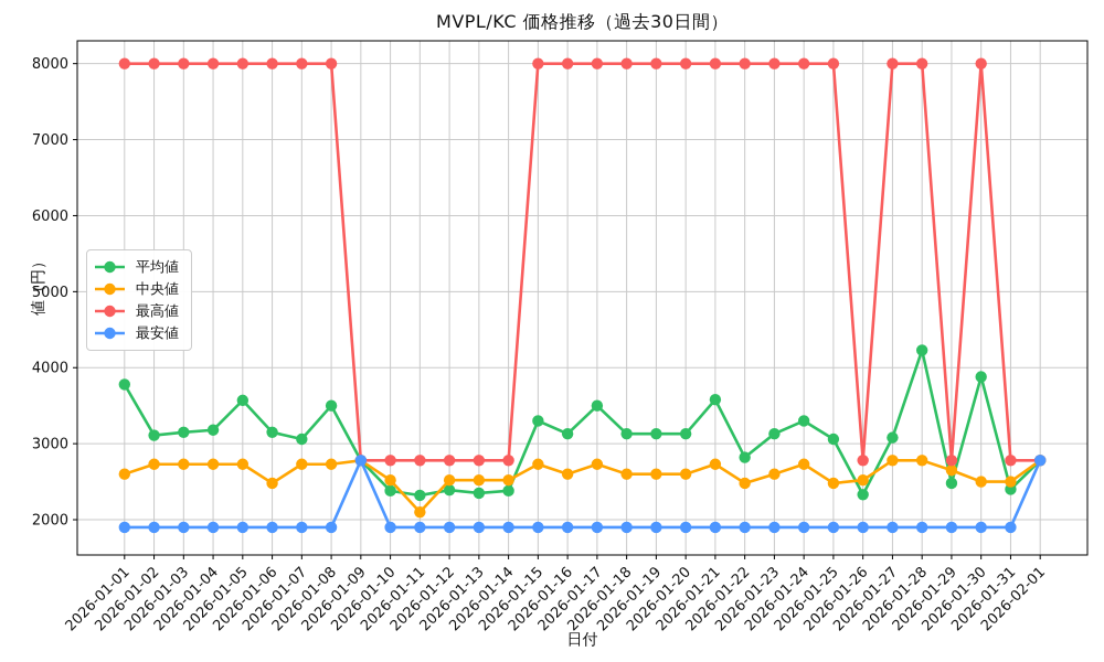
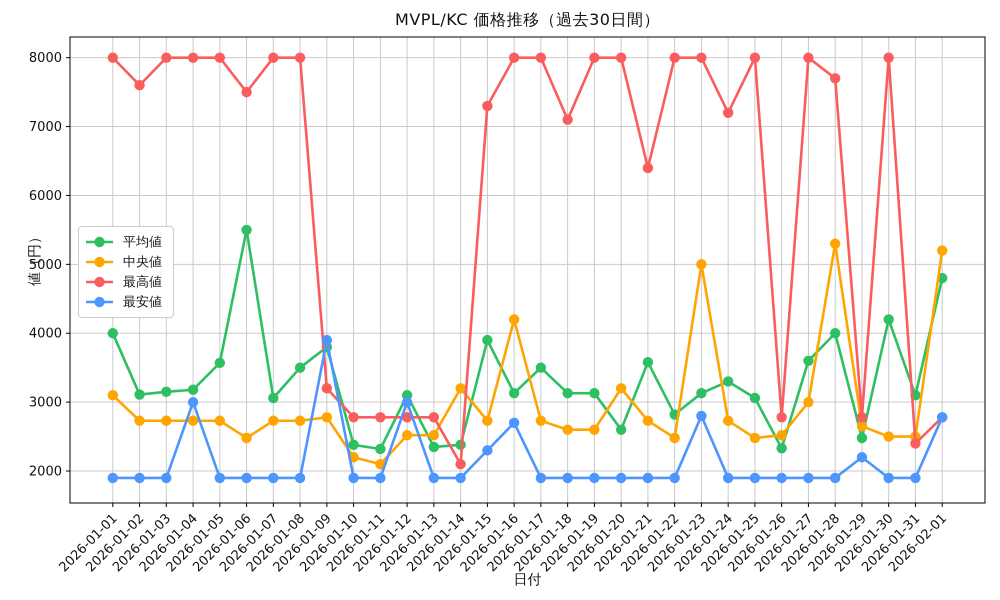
平均値/2026-01-01: 3800 -> 4000
中央値/2026-01-01: 2600 -> 3100
最高値/2026-01-02: 8000 -> 7600
最安値/2026-01-04: 1900 -> 3000
平均値/2026-01-06: 3200 -> 5500
最高値/2026-01-06: 8000 -> 7500
平均値/2026-01-09: 2800 -> 3800
最高値/2026-01-09: 2800 -> 3200
最安値/2026-01-09: 2800 -> 3900
中央値/2026-01-10: 2500 -> 2200
平均値/2026-01-12: 2400 -> 3100
最安値/2026-01-12: 1900 -> 3000
中央値/2026-01-14: 2500 -> 3200
最高値/2026-01-14: 2800 -> 2100
平均値/2026-01-15: 3300 -> 3900
最高値/2026-01-15: 8000 -> 7300
最安値/2026-01-15: 1900 -> 2300
中央値/2026-01-16: 2600 -> 4200
最安値/2026-01-16: 1900 -> 2700
最高値/2026-01-18: 8000 -> 7100
平均値/2026-01-20: 3100 -> 2600
中央値/2026-01-20: 2600 -> 3200
最高値/2026-01-21: 8000 -> 6400
中央値/2026-01-23: 2600 -> 5000
最安値/2026-01-23: 1900 -> 2800
最高値/2026-01-24: 8000 -> 7200
平均値/2026-01-27: 3100 -> 3600
中央値/2026-01-27: 2800 -> 3000
平均値/2026-01-28: 4200 -> 4000
中央値/2026-01-28: 2800 -> 5300
最高値/2026-01-28: 8000 -> 7700
最安値/2026-01-29: 1900 -> 2200
平均値/2026-01-30: 3900 -> 4200
平均値/2026-01-31: 2400 -> 3100
最高値/2026-01-31: 2800 -> 2400
平均値/2026-02-01: 2800 -> 4800
中央値/2026-02-01: 2800 -> 5200
